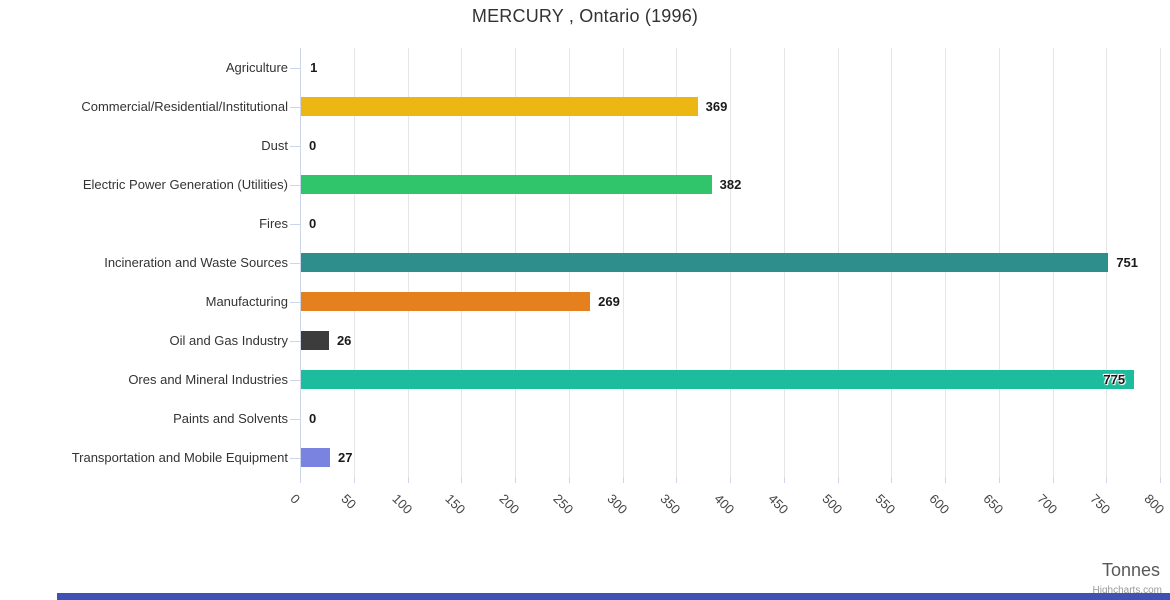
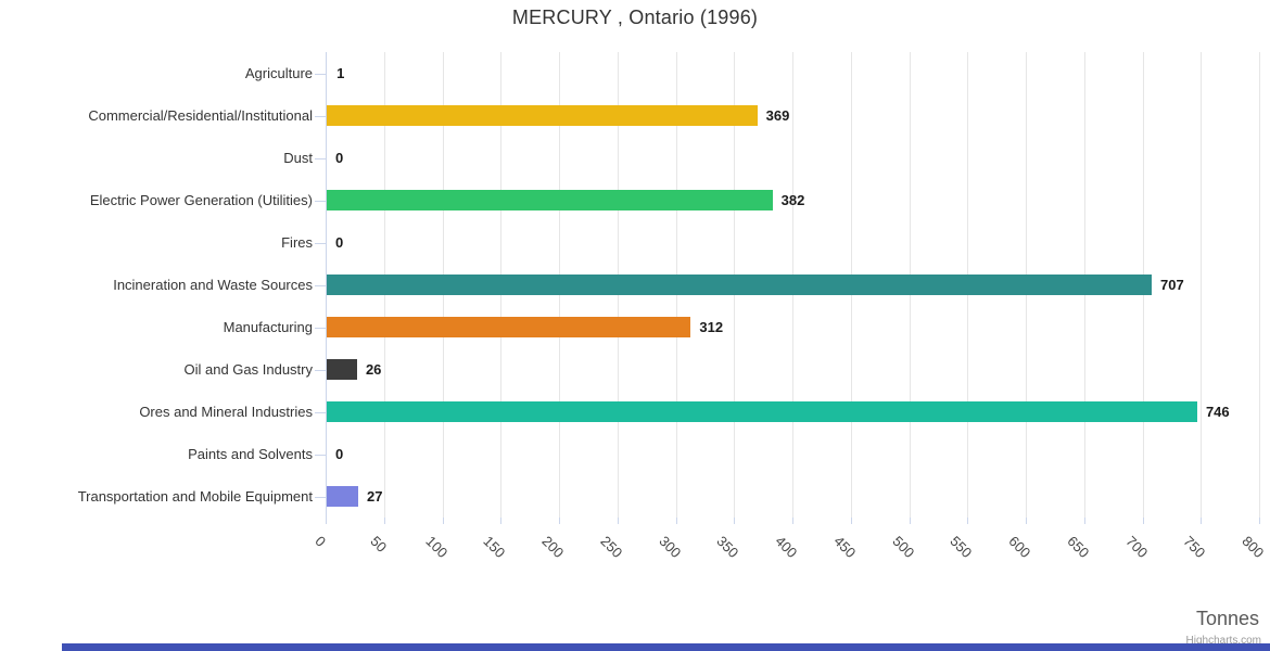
Incineration and Waste Sources: 751 -> 707
Manufacturing: 269 -> 312
Ores and Mineral Industries: 775 -> 746
